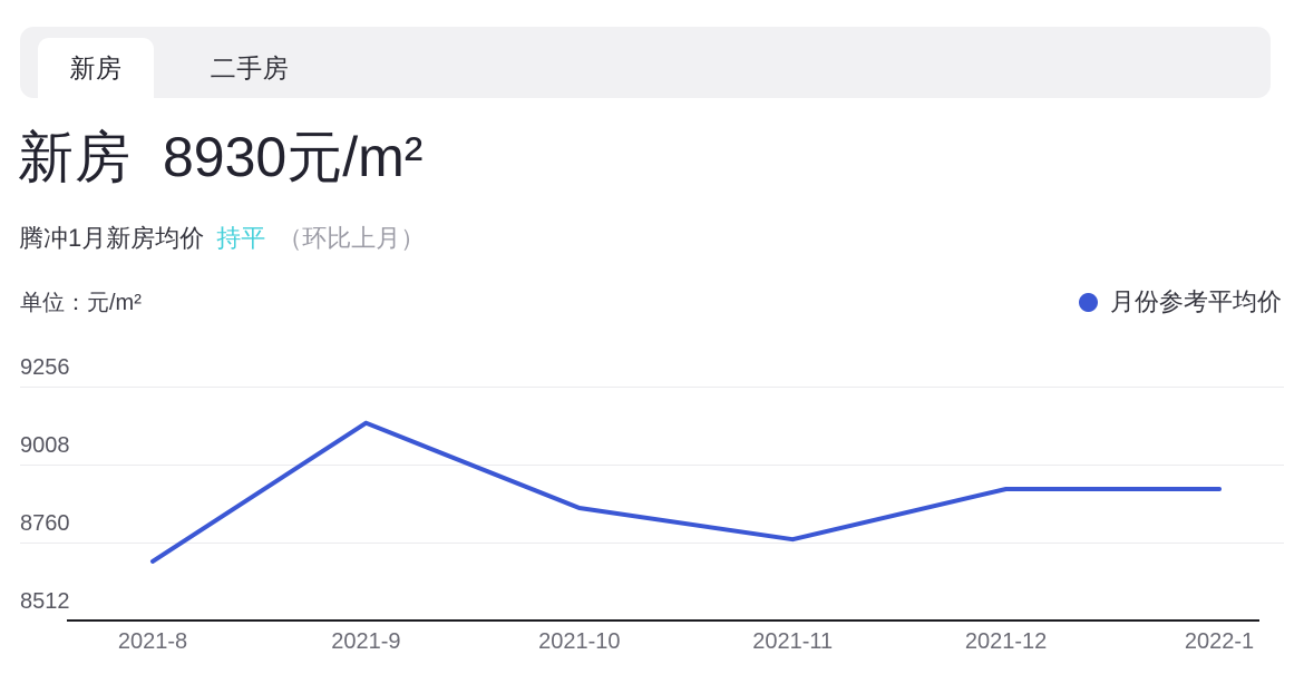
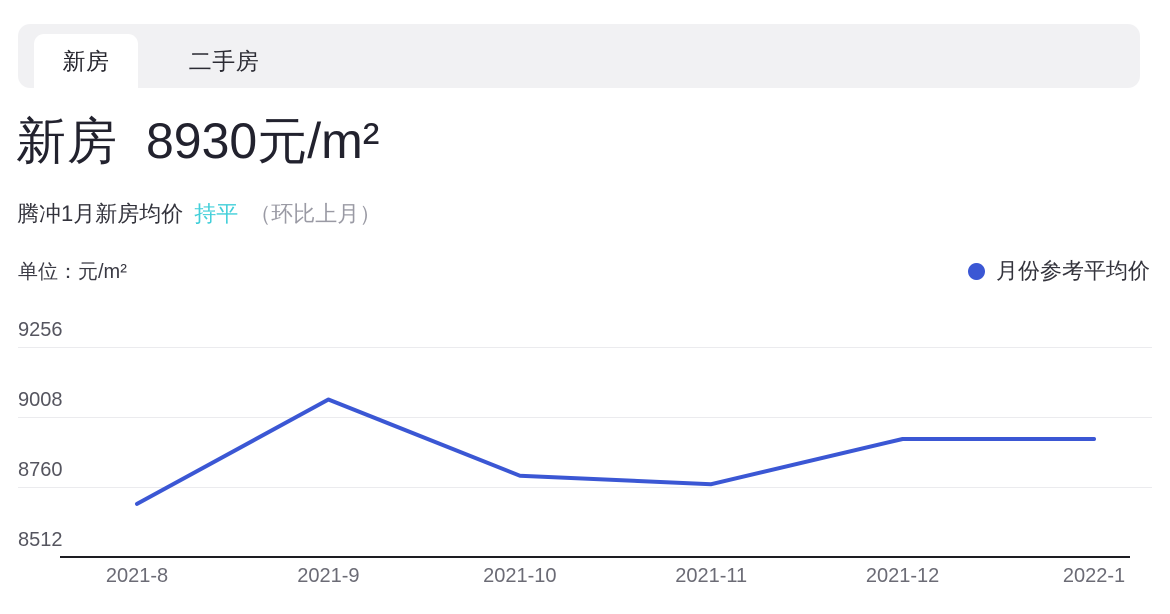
2021-9: 9140 -> 9070
2021-10: 8870 -> 8800
